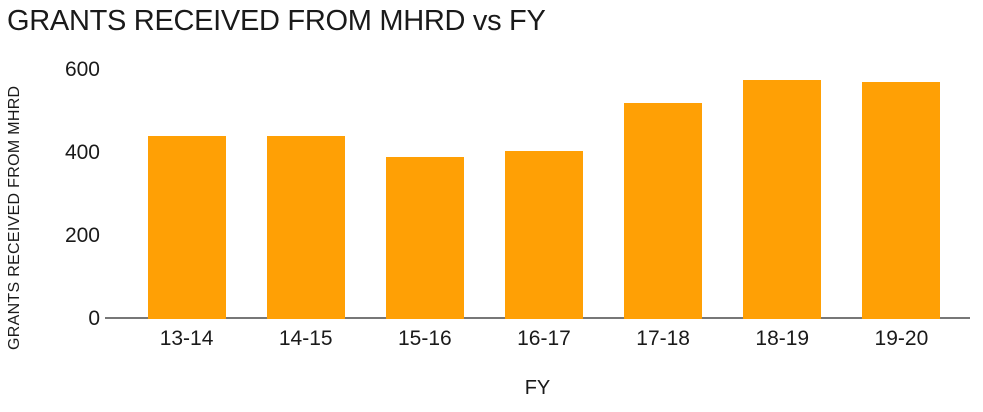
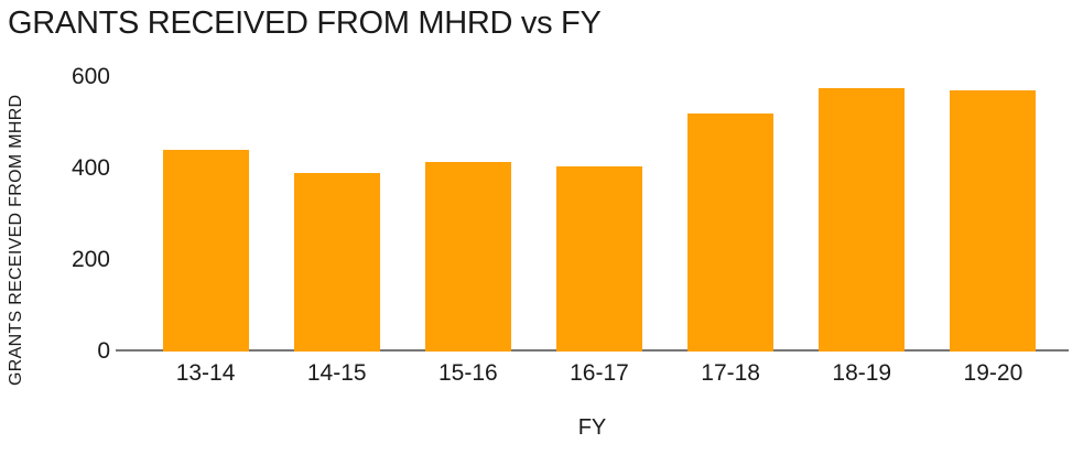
14-15: 440 -> 390
15-16: 390 -> 420
